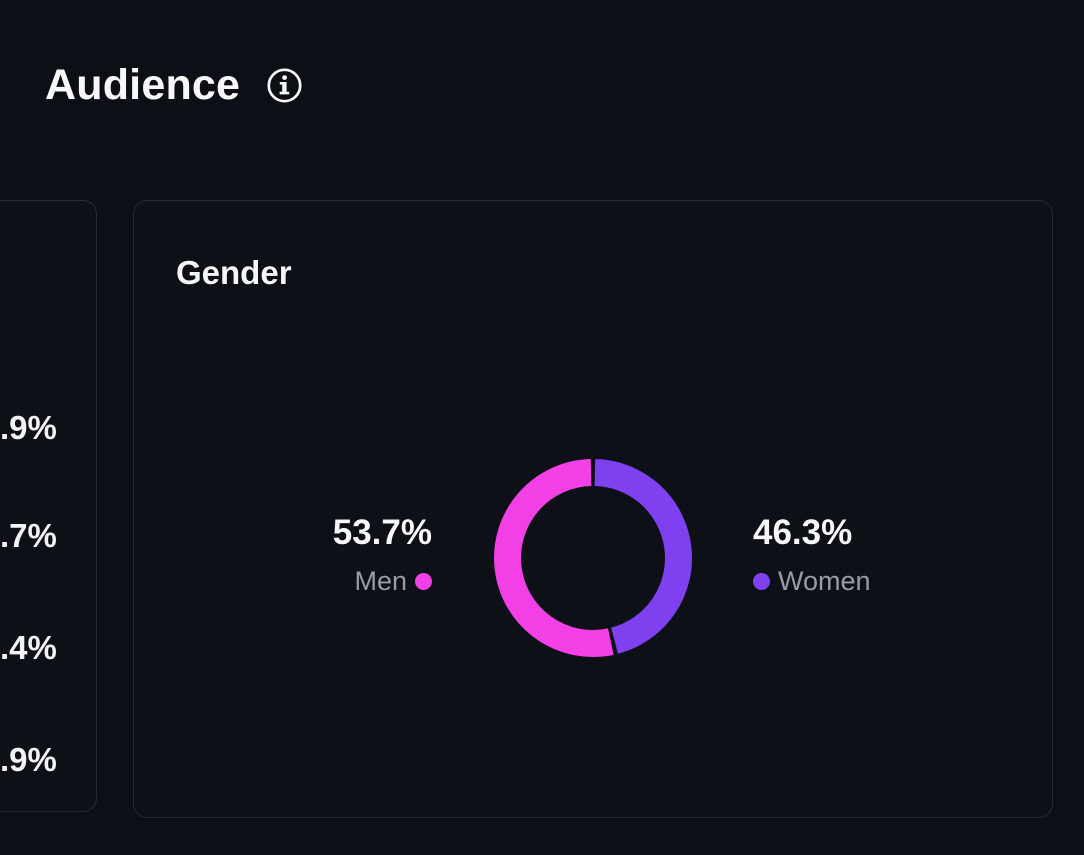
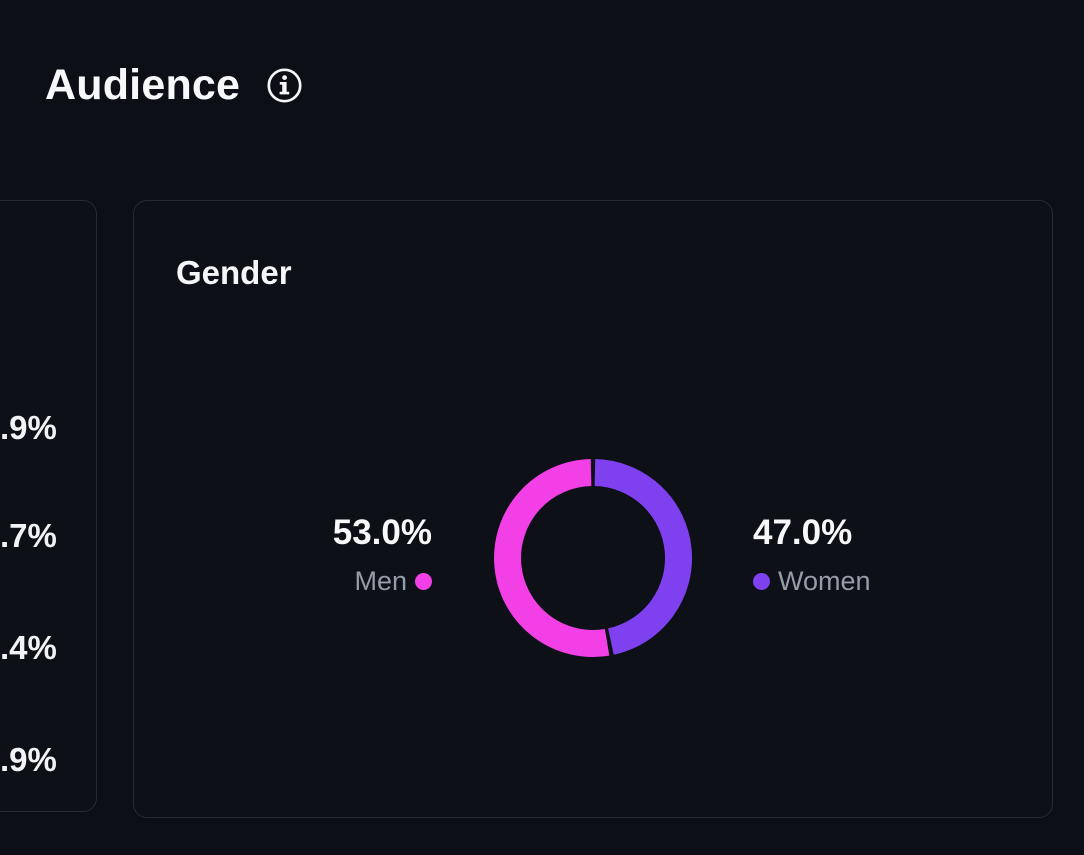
Men: 53.7% -> 53.0%
Women: 46.3% -> 47.0%
